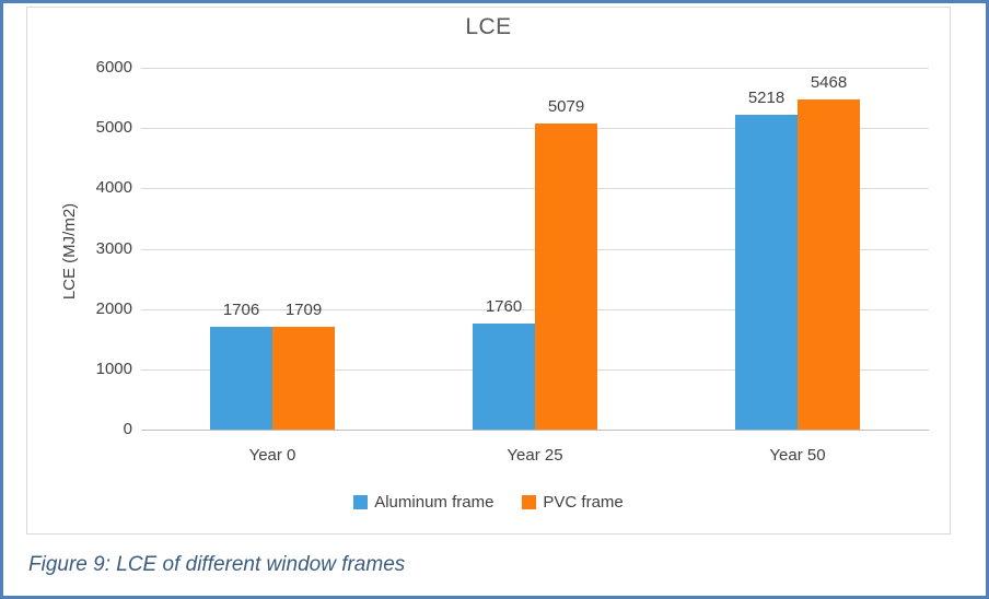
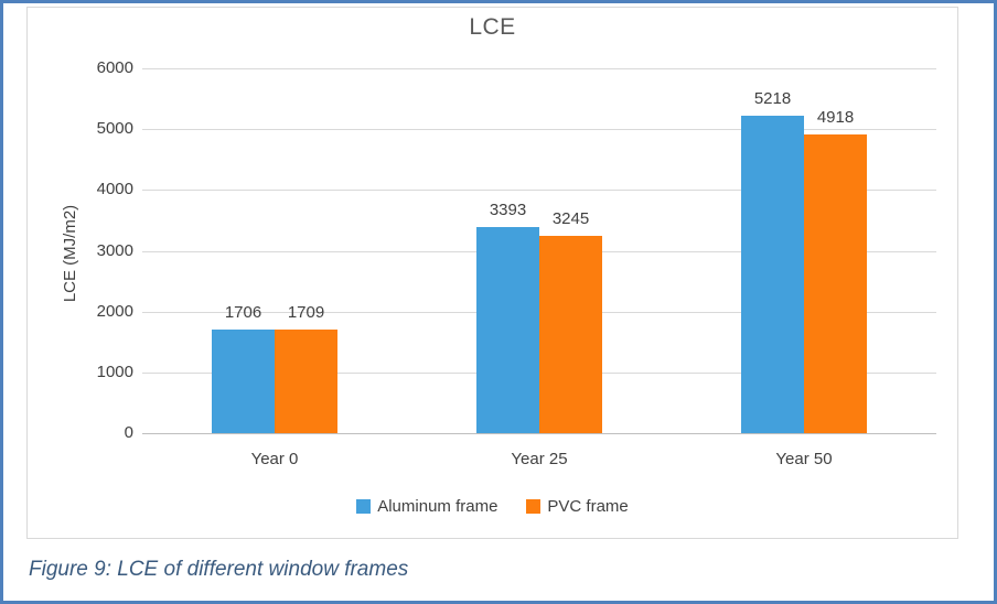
Aluminum frame/Year 25: 1760 -> 3393
PVC frame/Year 25: 5079 -> 3245
PVC frame/Year 50: 5468 -> 4918
